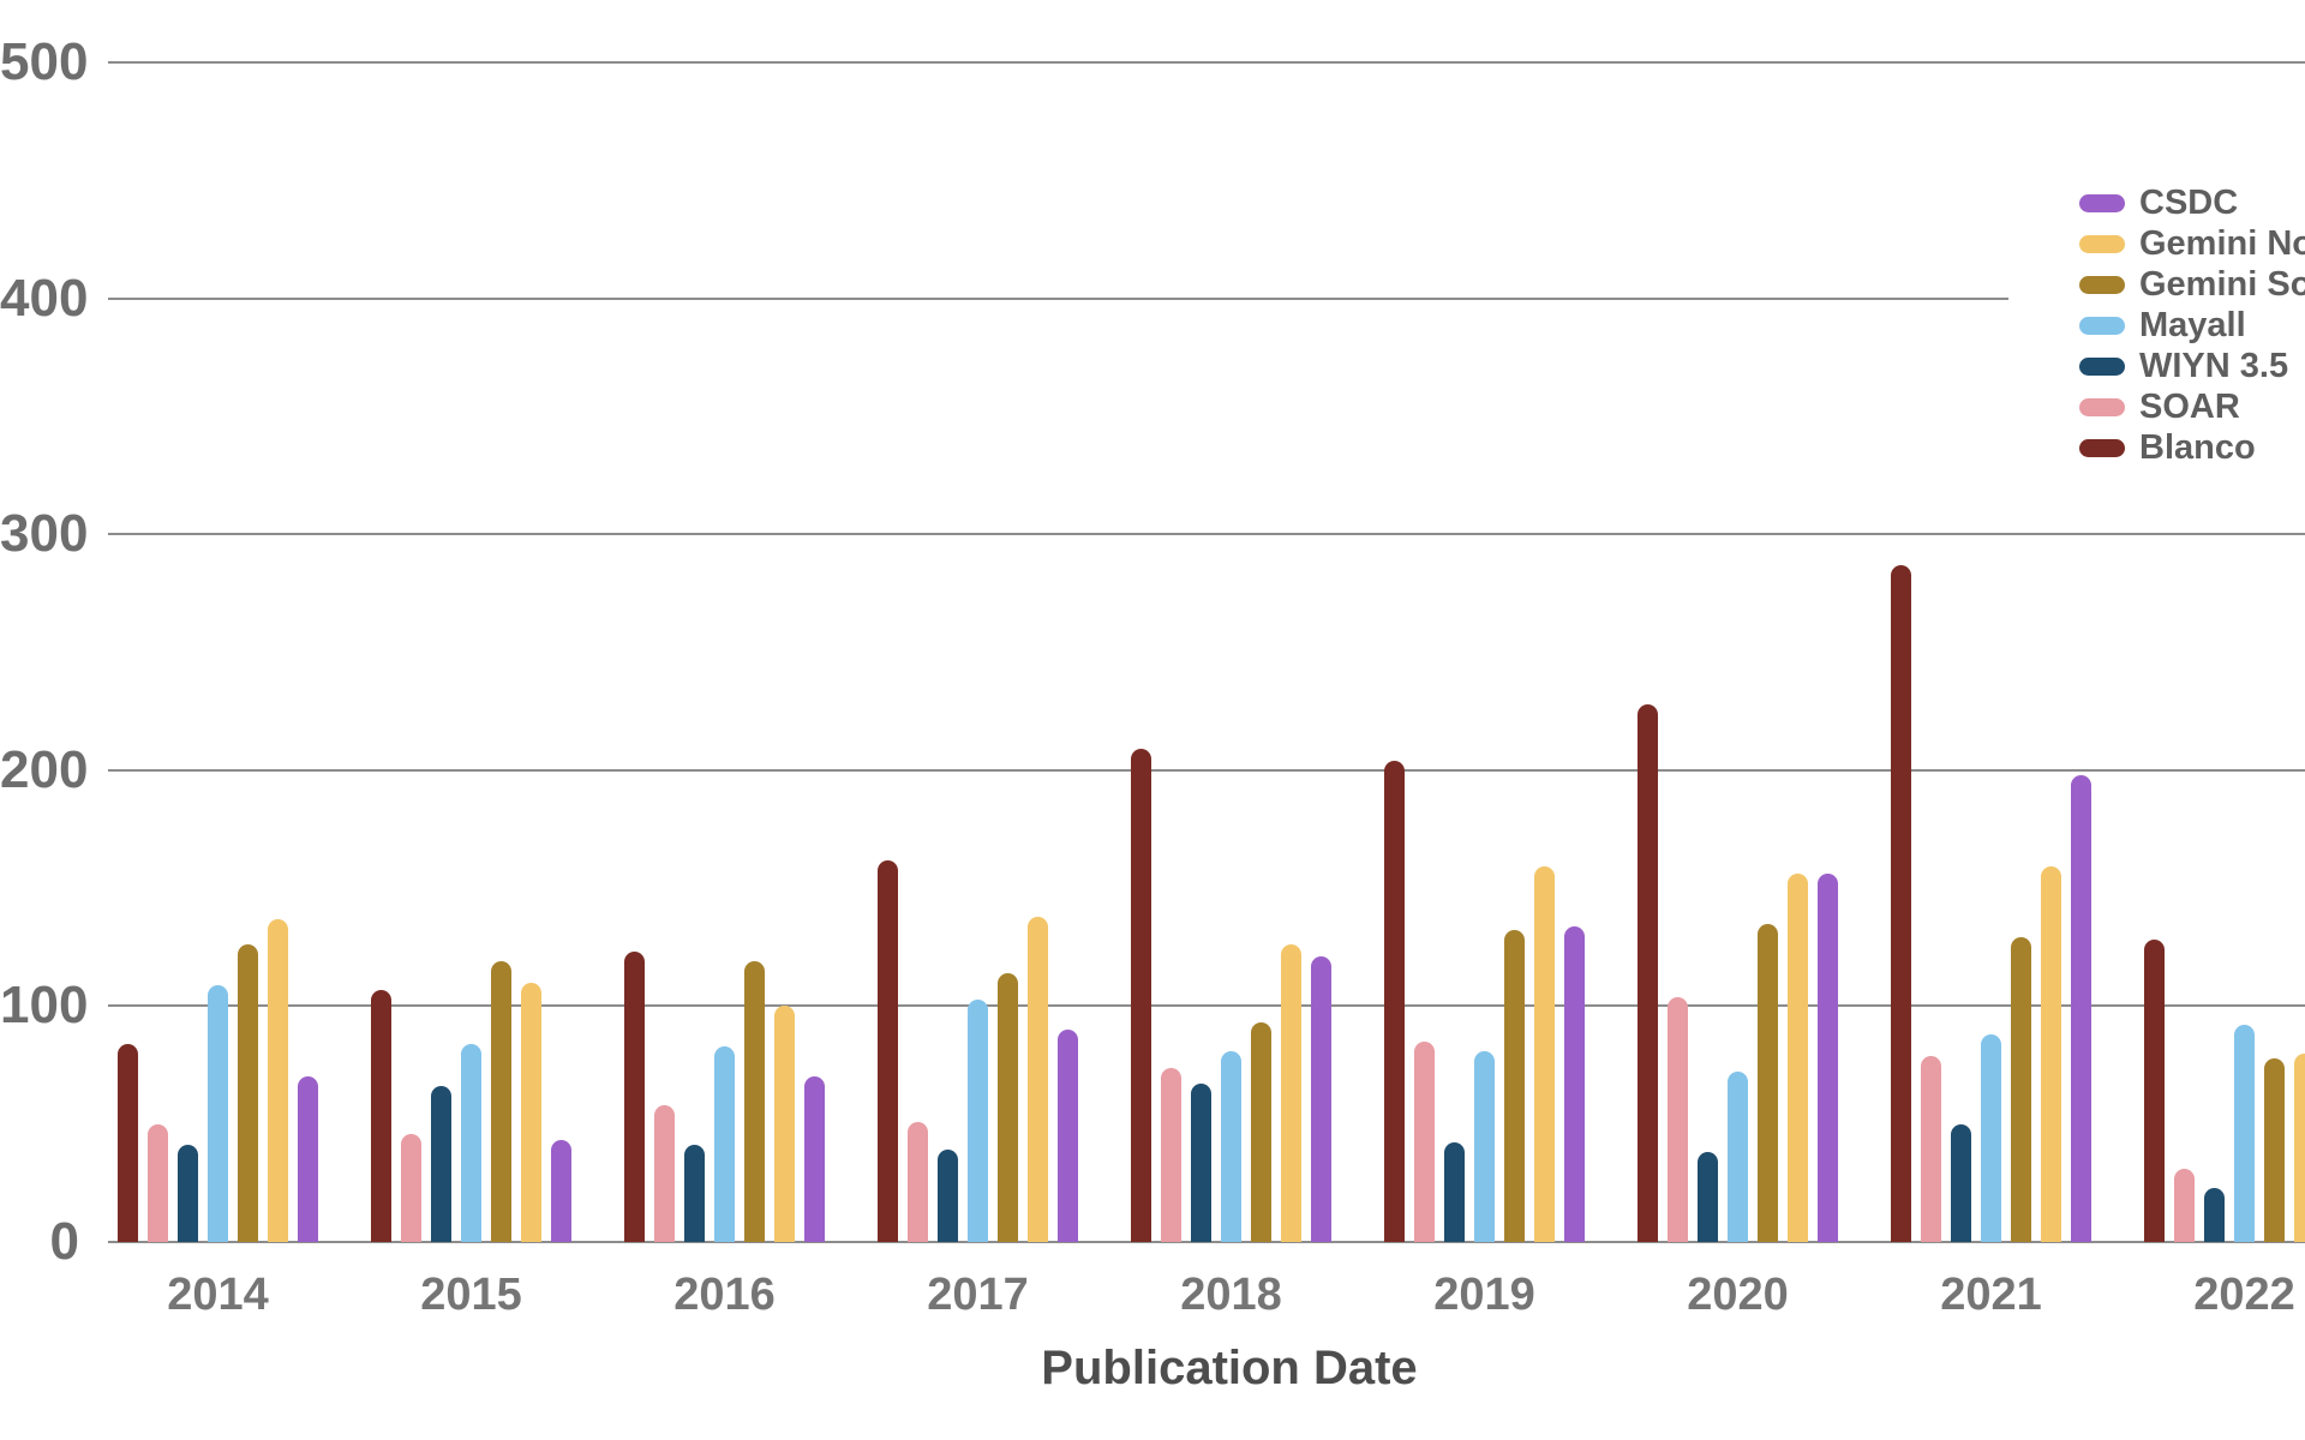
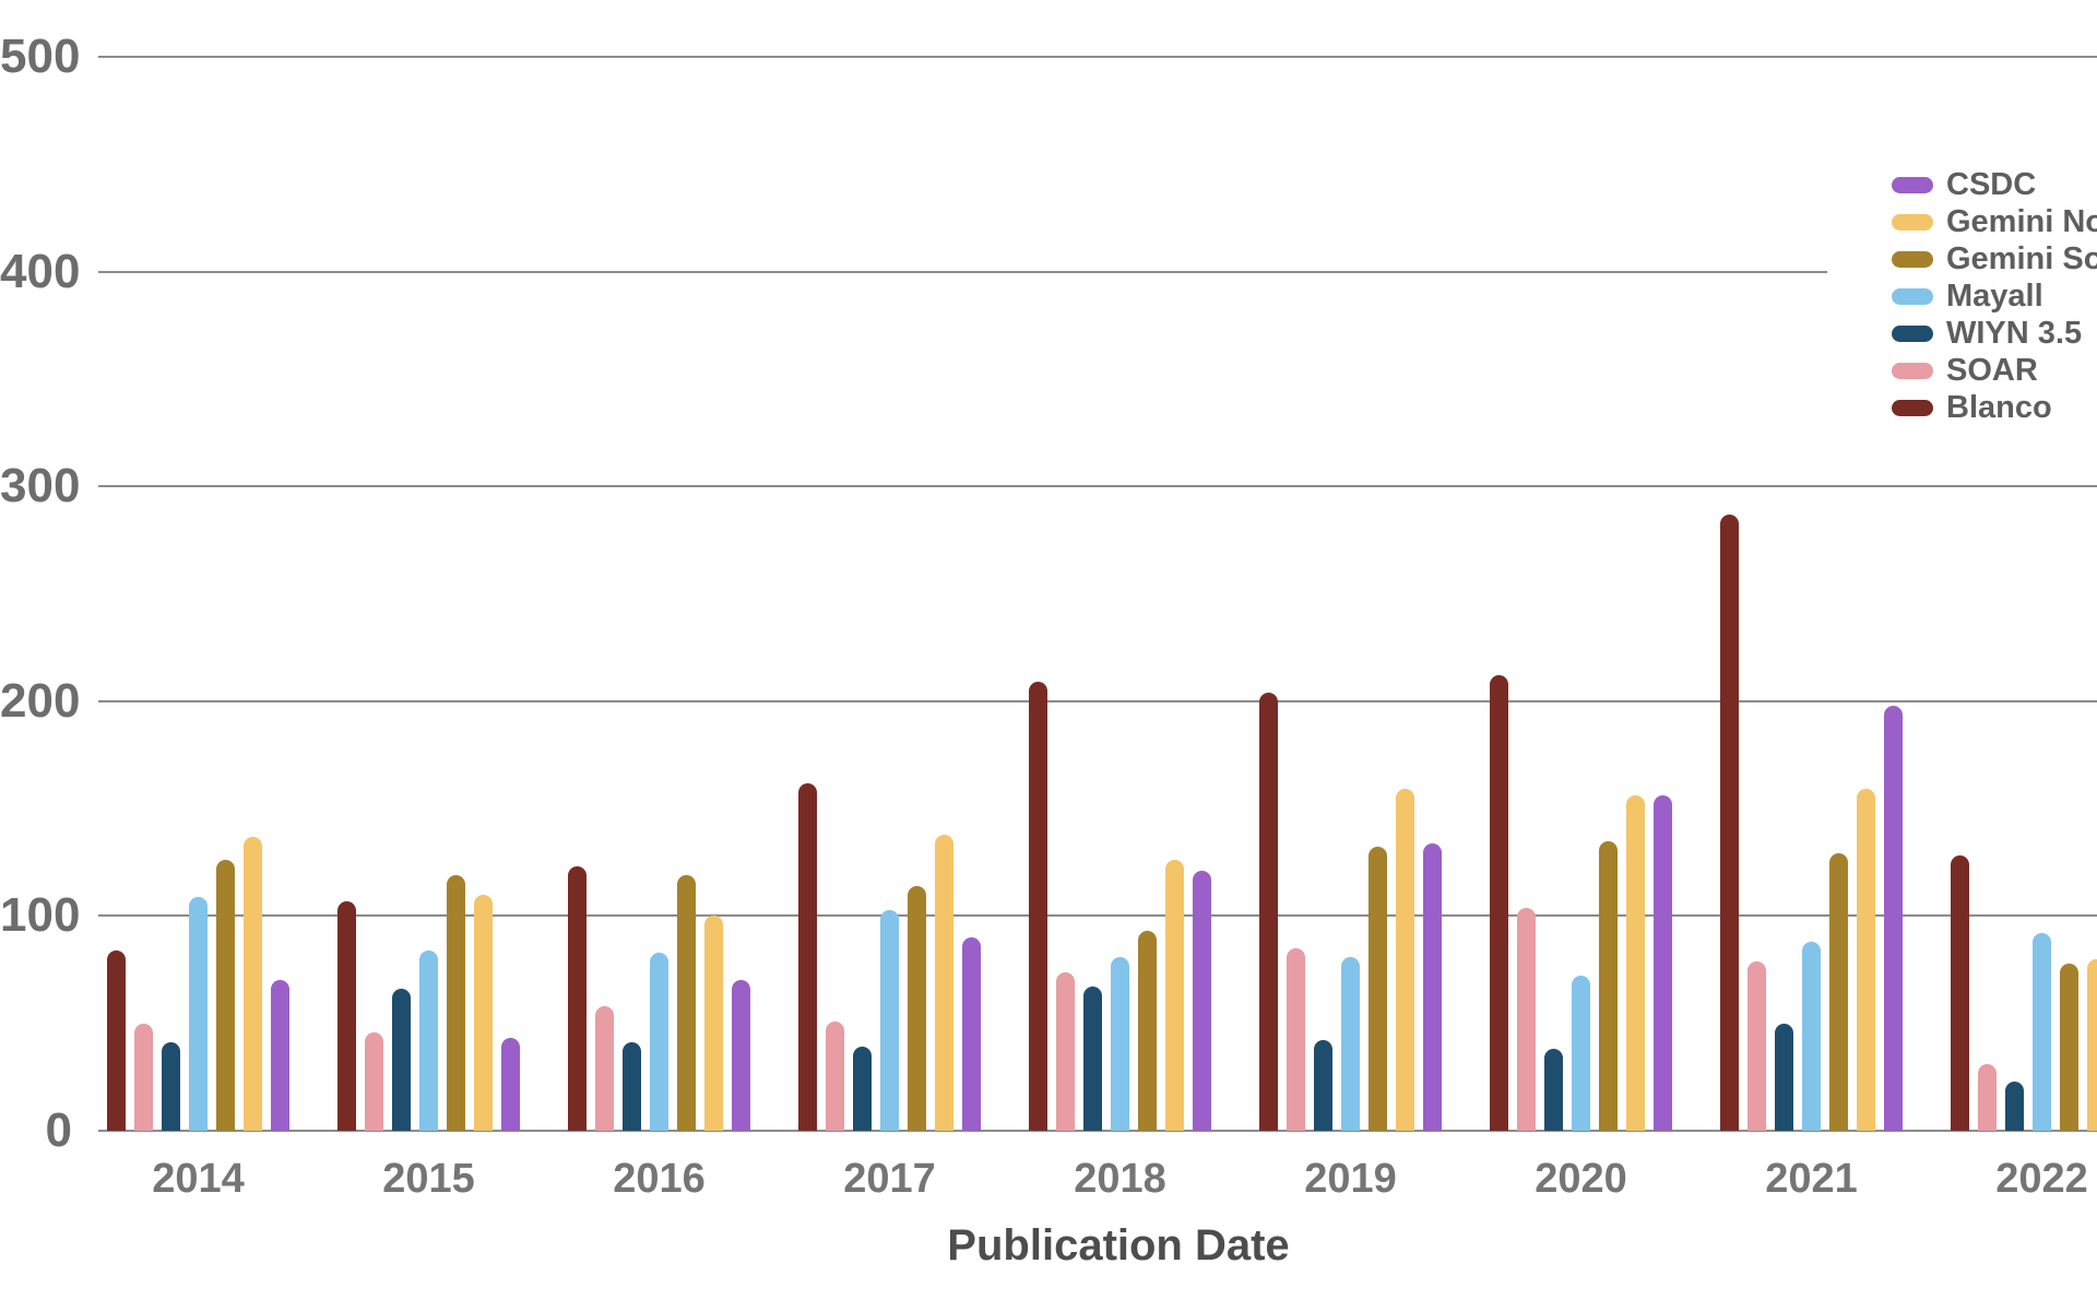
Blanco/2020: 228 -> 212
